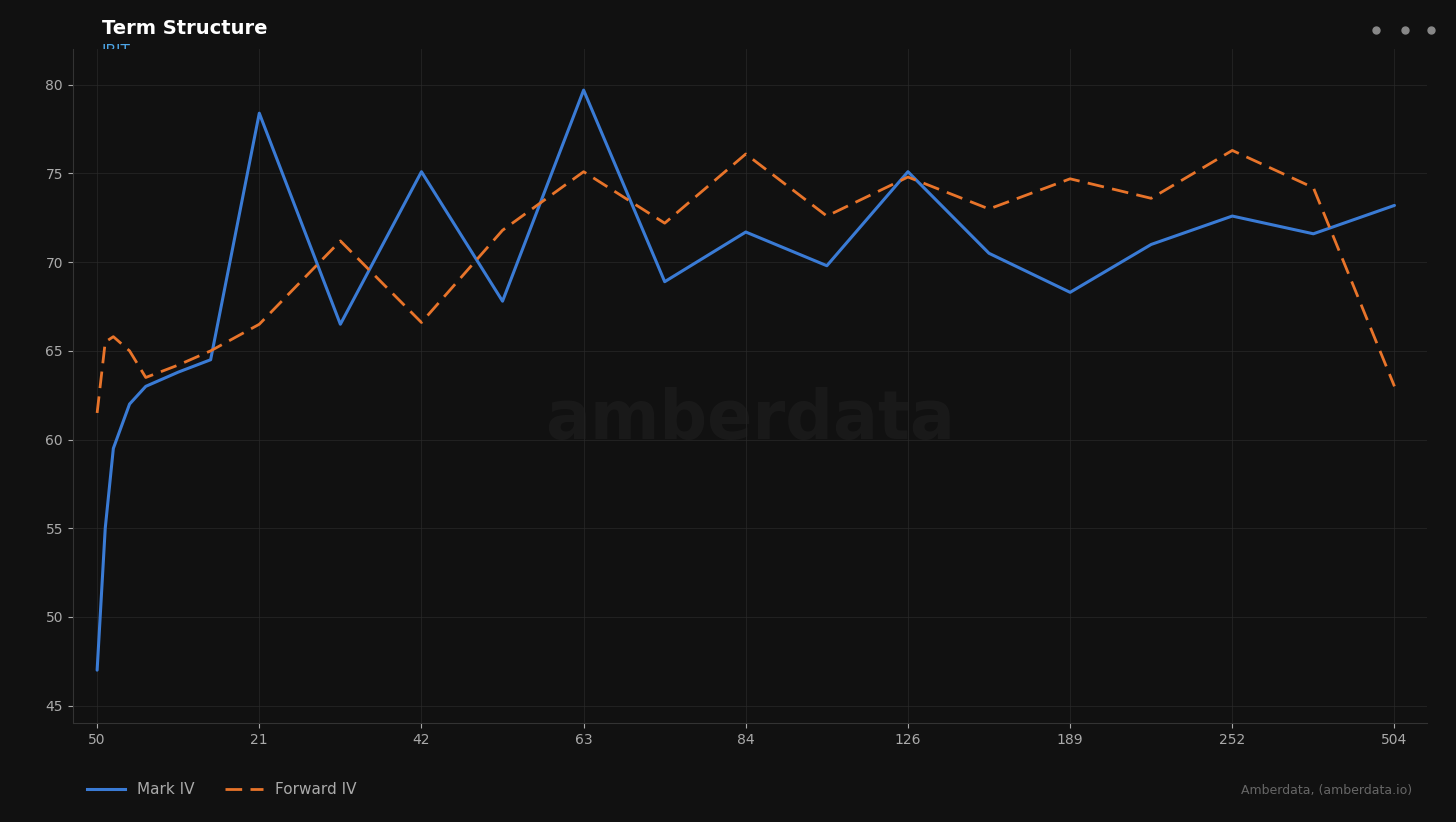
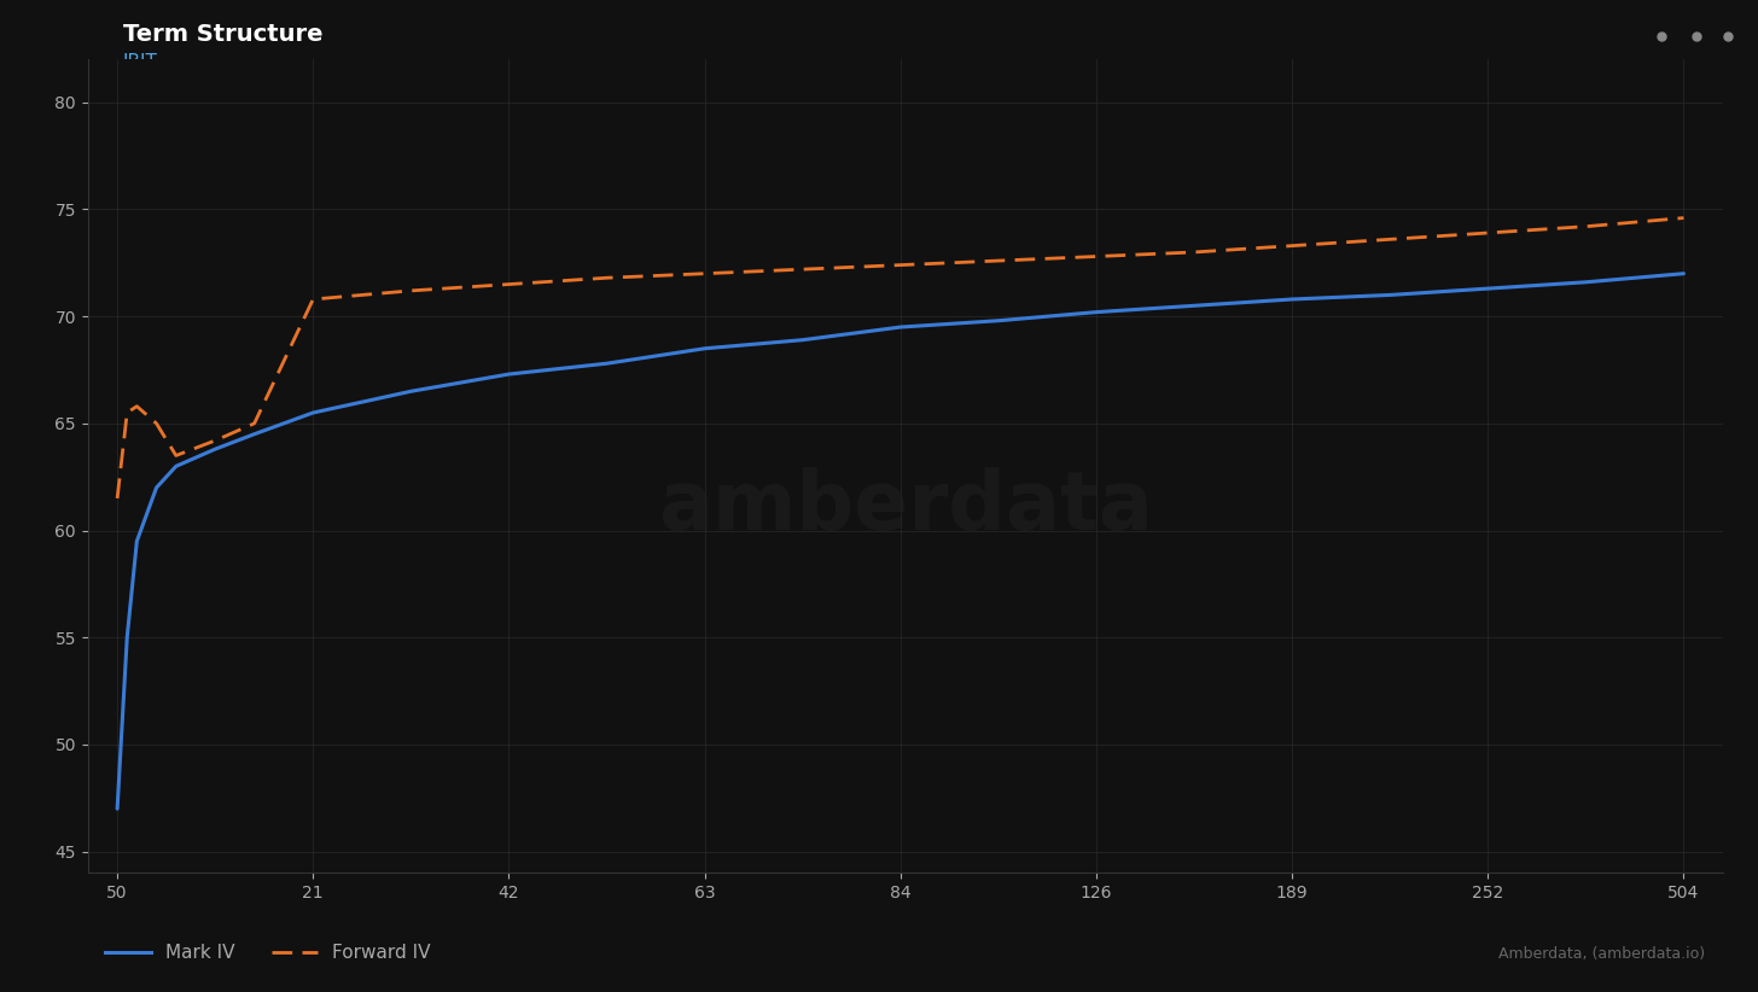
Mark IV/21: 78.4 -> 65.5
Forward IV/21: 66.5 -> 70.8
Mark IV/42: 75.1 -> 67.3
Forward IV/42: 66.6 -> 71.5
Mark IV/63: 79.7 -> 68.5
Forward IV/63: 75.1 -> 72.0
Mark IV/84: 71.7 -> 69.5
Forward IV/84: 76.1 -> 72.4
Mark IV/126: 75.1 -> 70.2
Forward IV/126: 74.8 -> 72.8
Mark IV/189: 68.3 -> 70.8
Forward IV/189: 74.7 -> 73.3
Mark IV/252: 72.6 -> 71.3
Forward IV/252: 76.3 -> 73.9
Mark IV/504: 73.2 -> 72.0
Forward IV/504: 63.0 -> 74.6
